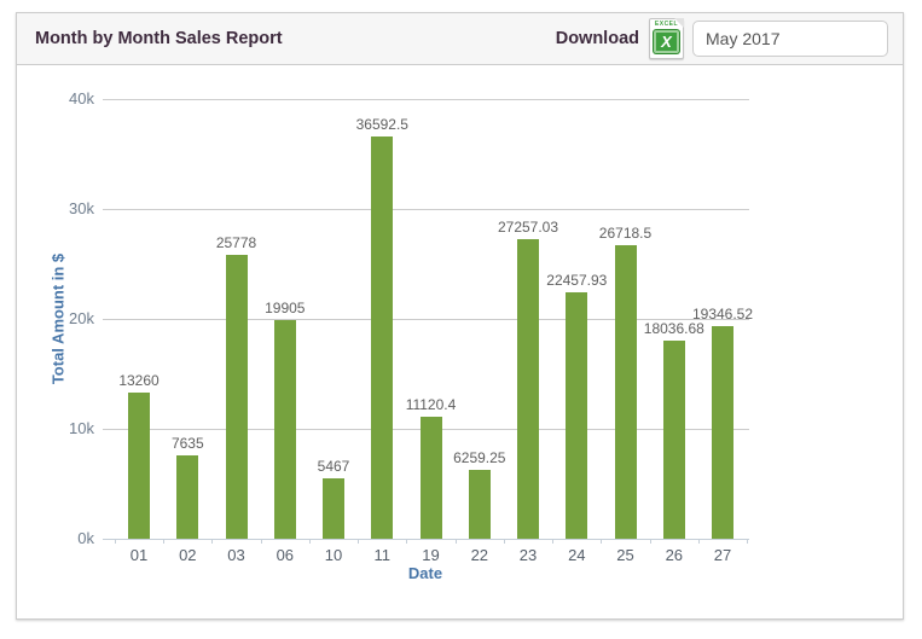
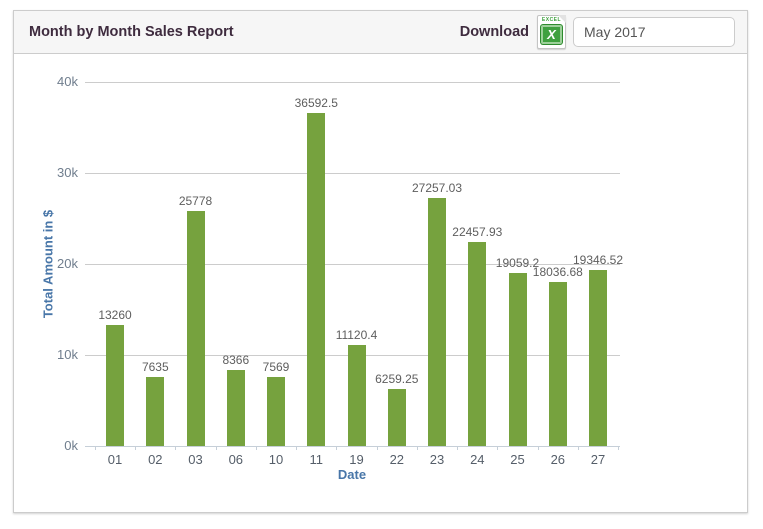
06: 19905 -> 8366
10: 5467 -> 7569
25: 26718.5 -> 19059.2
